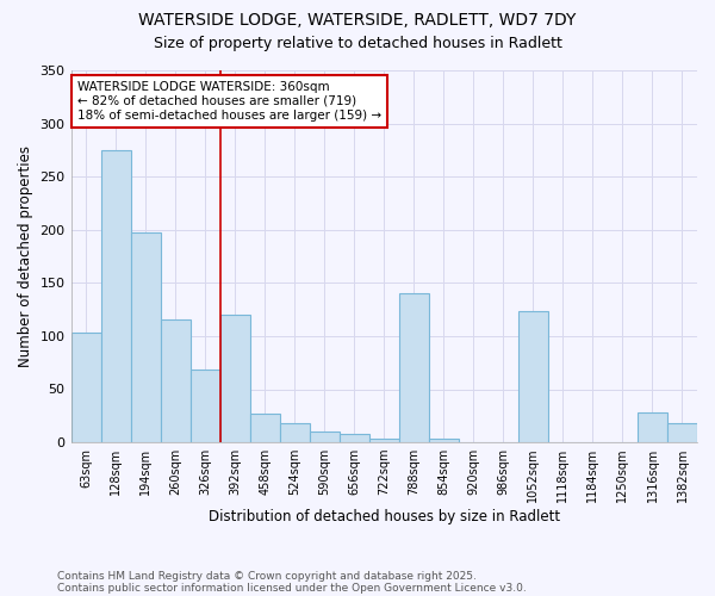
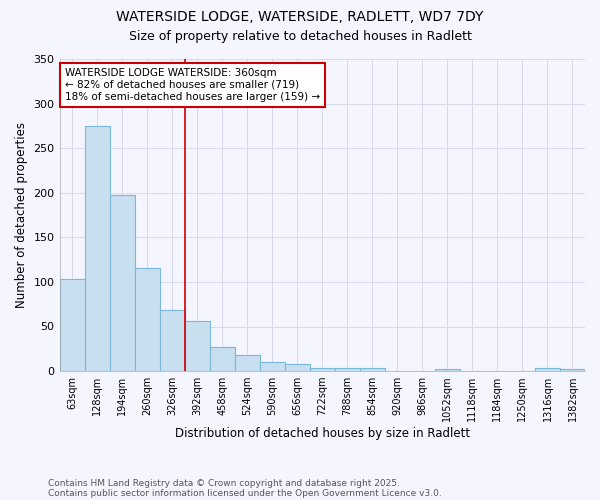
392sqm: 120 -> 56
788sqm: 140 -> 4
1052sqm: 124 -> 2
1316sqm: 28 -> 4
1382sqm: 18 -> 2
